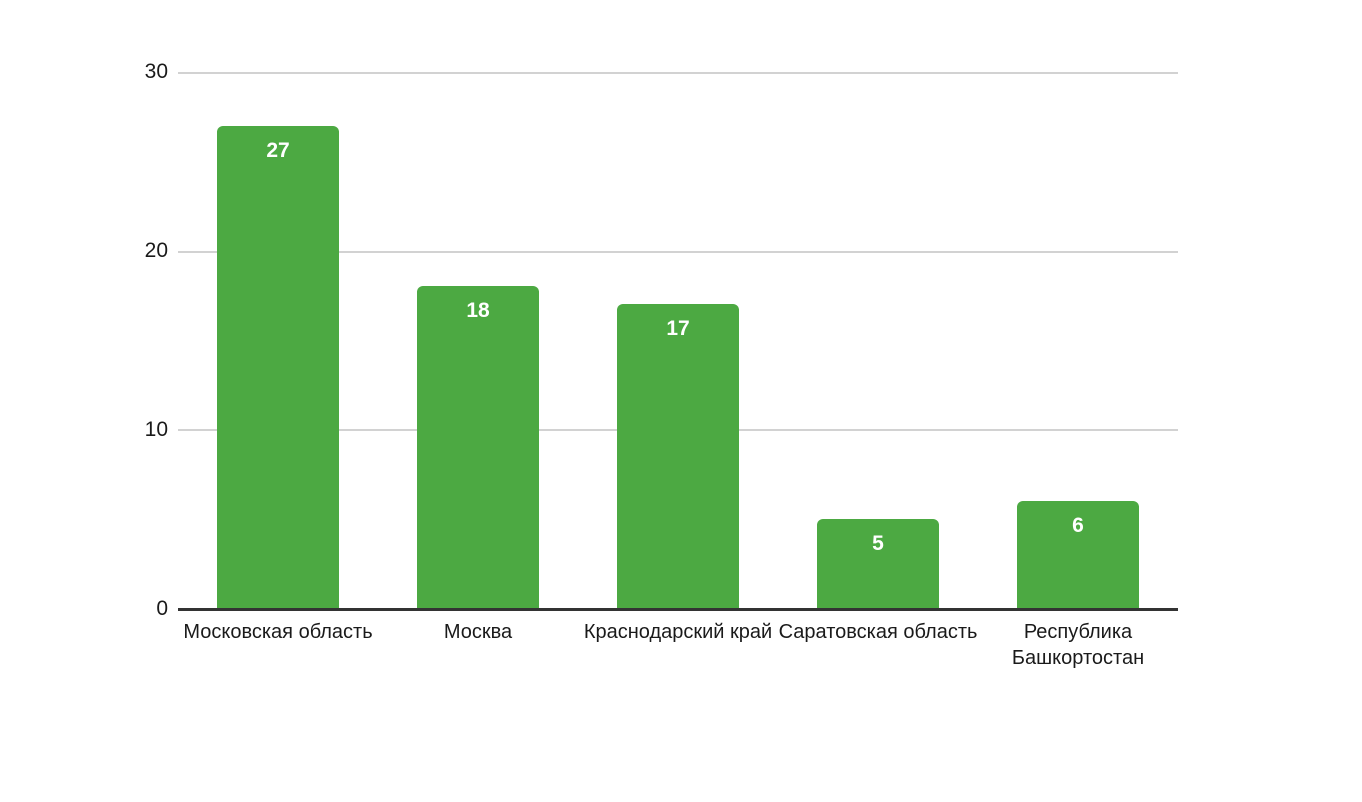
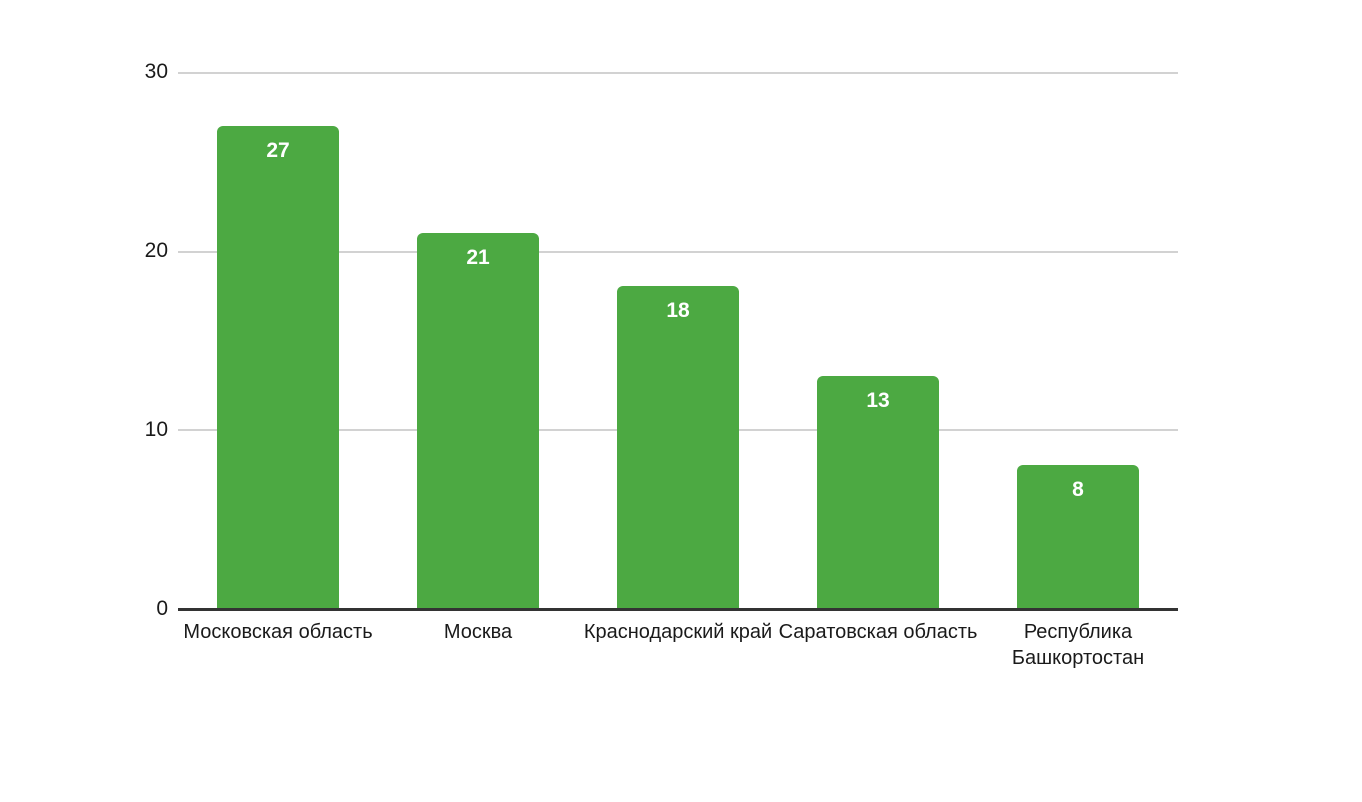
Москва: 18 -> 21
Краснодарский край: 17 -> 18
Саратовская область: 5 -> 13
Республика Башкортостан: 6 -> 8
